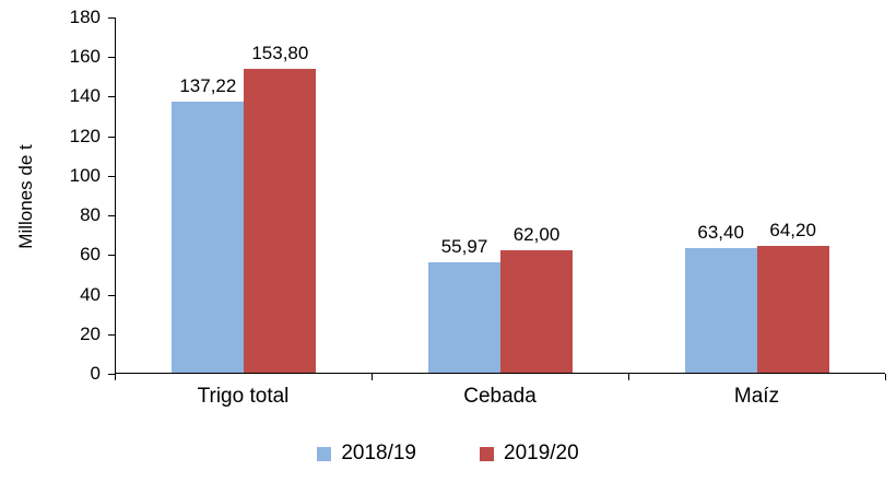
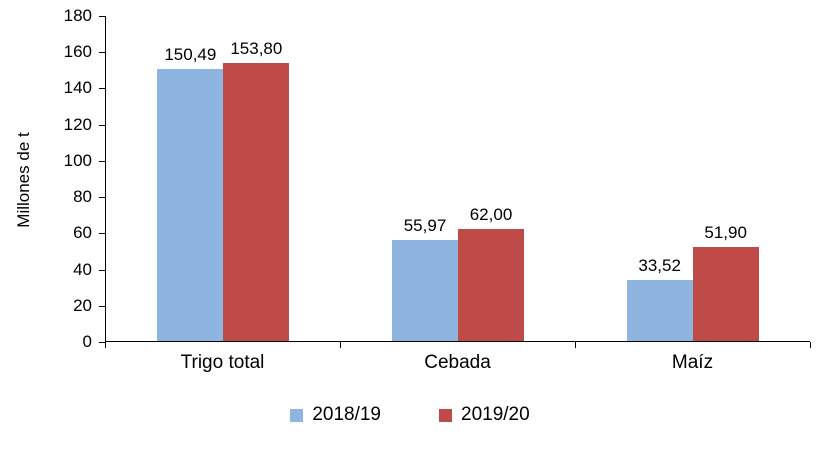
2018/19/Trigo total: 137,22 -> 150,49
2018/19/Maíz: 63,40 -> 33,52
2019/20/Maíz: 64,20 -> 51,90
